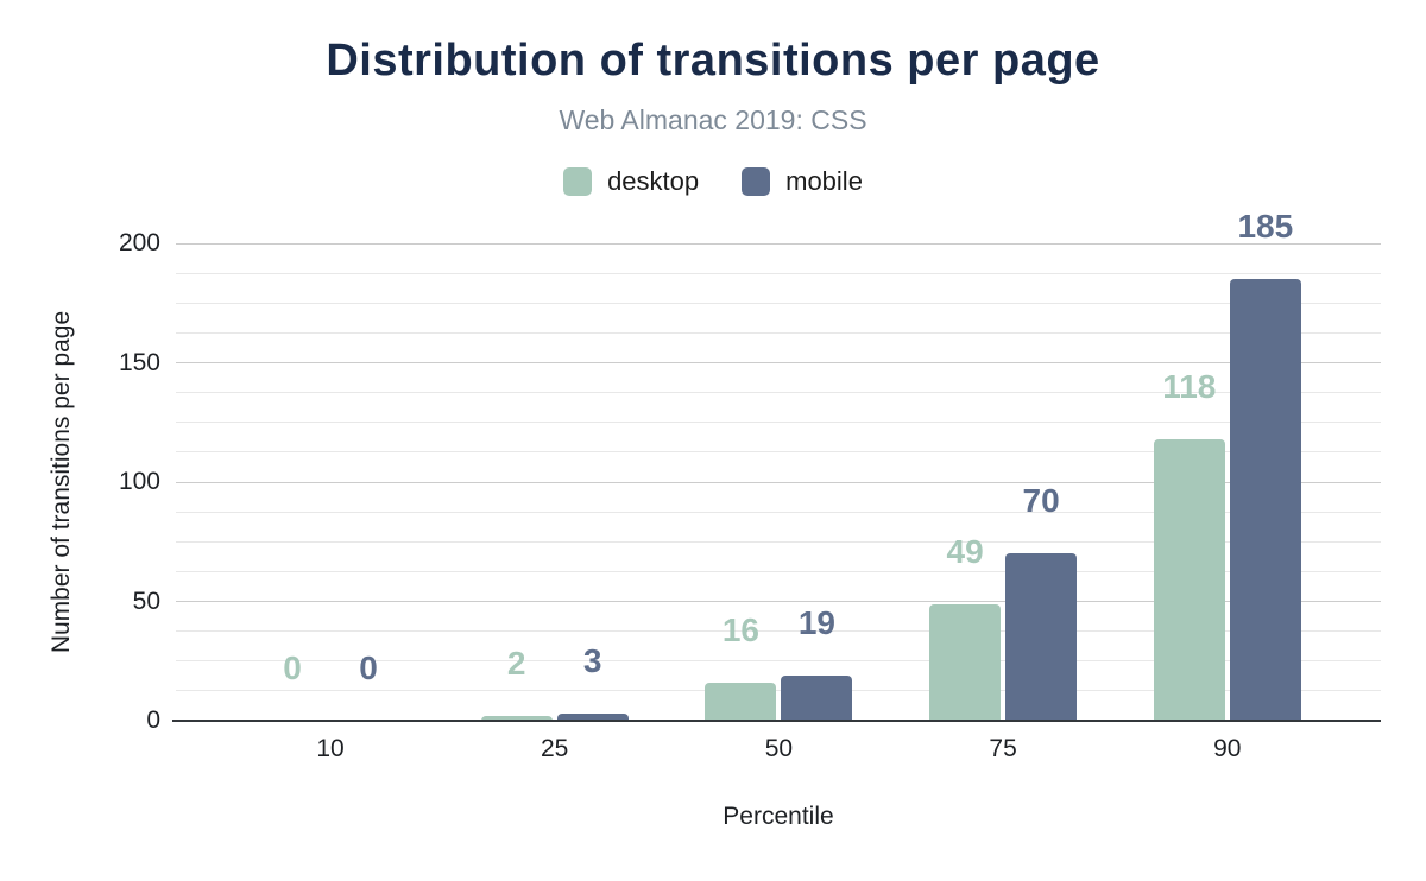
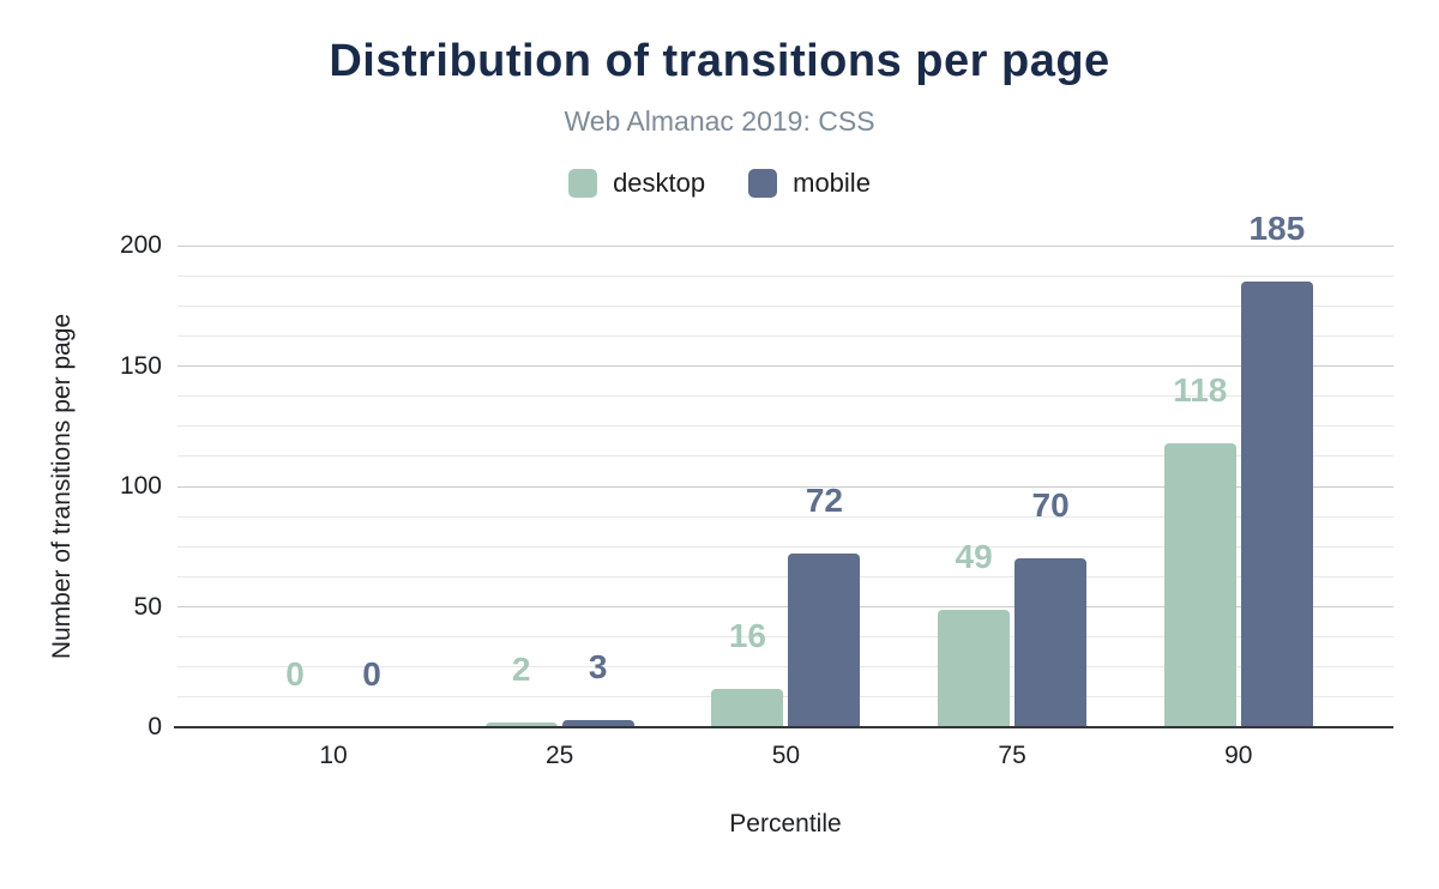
mobile/50: 19 -> 72
